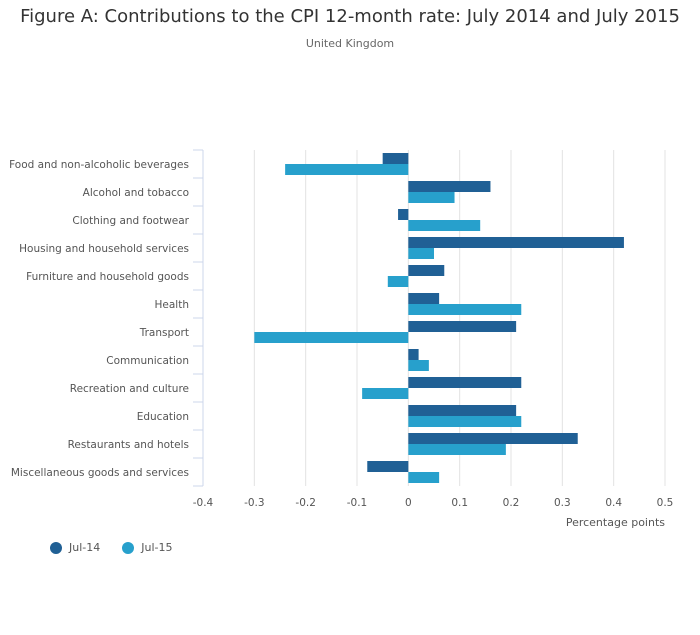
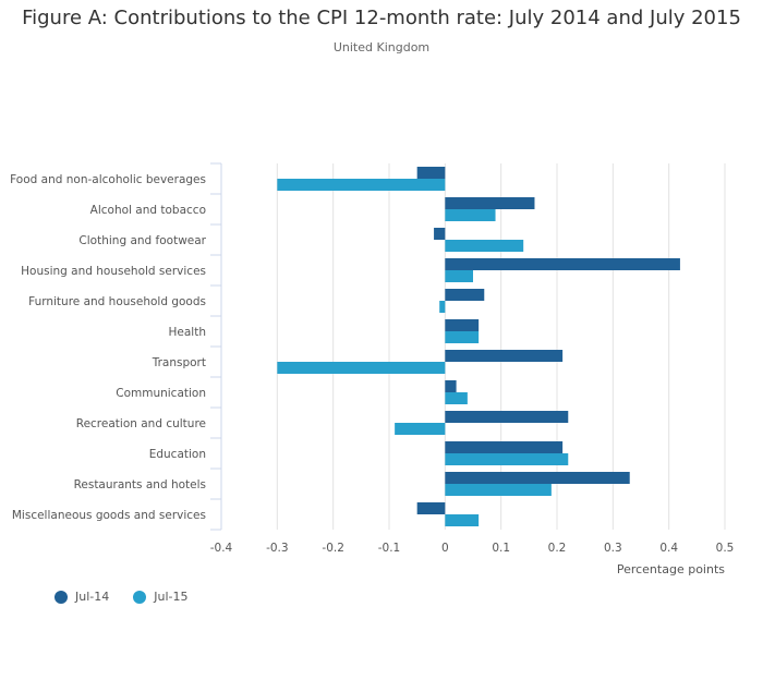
Jul-15/Food and non-alcoholic beverages: -0.24 -> -0.30
Jul-15/Furniture and household goods: -0.04 -> -0.01
Jul-15/Health: 0.22 -> 0.06
Jul-14/Miscellaneous goods and services: -0.08 -> -0.05
